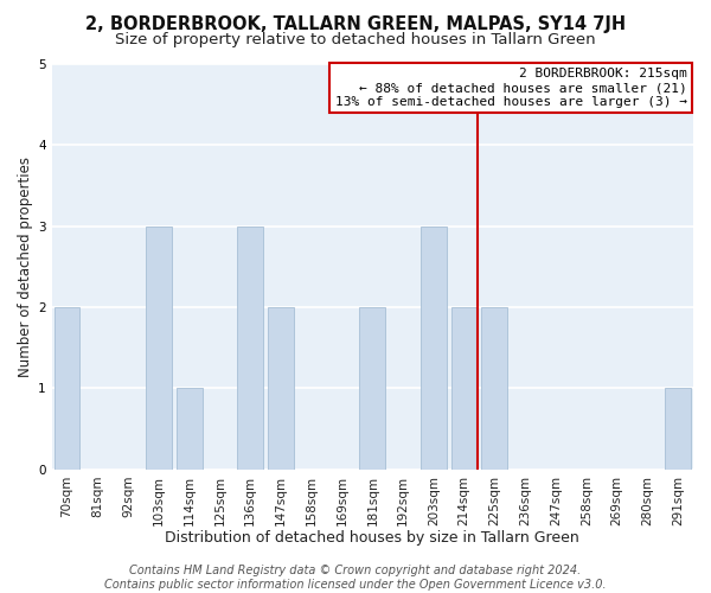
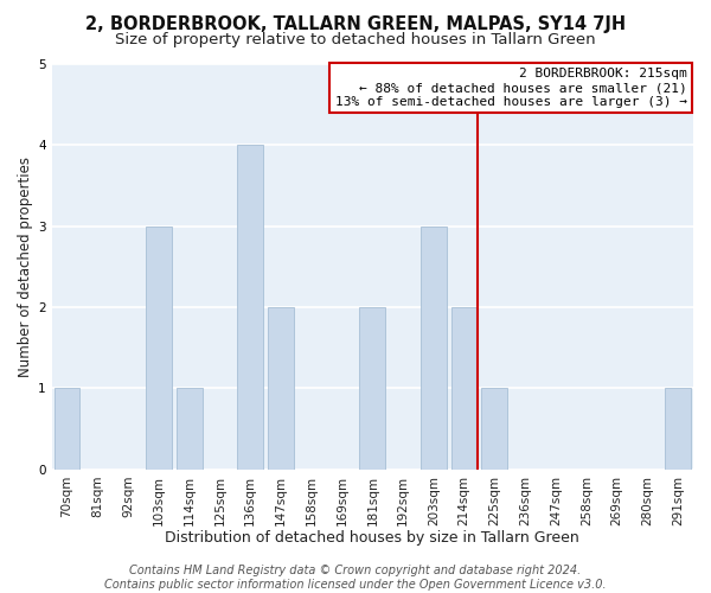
70sqm: 2 -> 1
136sqm: 3 -> 4
225sqm: 2 -> 1
